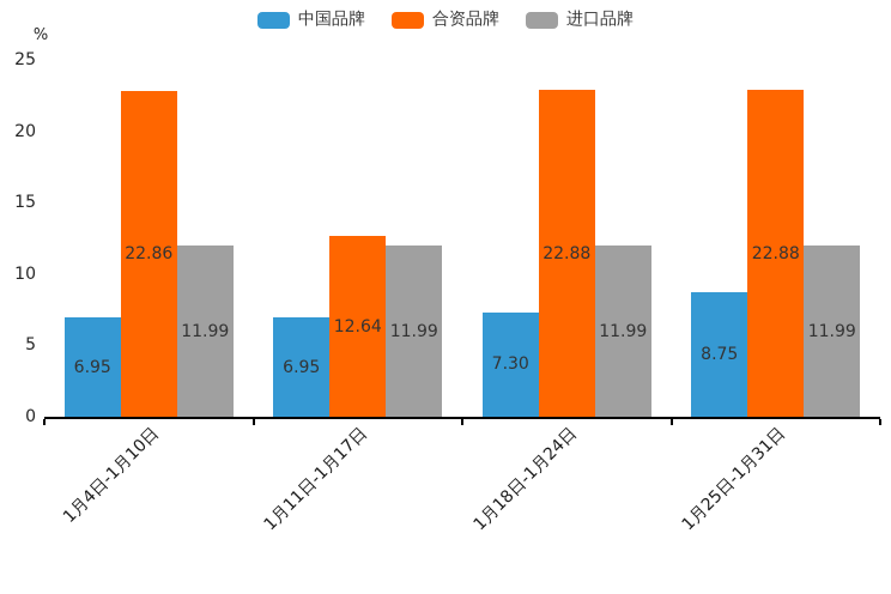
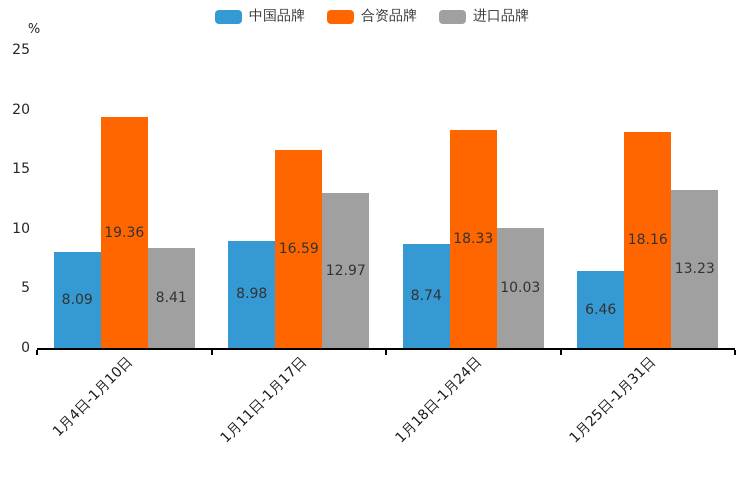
中国品牌/1月4日-1月10日: 6.95 -> 8.09
合资品牌/1月4日-1月10日: 22.86 -> 19.36
进口品牌/1月4日-1月10日: 11.99 -> 8.41
中国品牌/1月11日-1月17日: 6.95 -> 8.98
合资品牌/1月11日-1月17日: 12.64 -> 16.59
进口品牌/1月11日-1月17日: 11.99 -> 12.97
中国品牌/1月18日-1月24日: 7.30 -> 8.74
合资品牌/1月18日-1月24日: 22.88 -> 18.33
进口品牌/1月18日-1月24日: 11.99 -> 10.03
中国品牌/1月25日-1月31日: 8.75 -> 6.46
合资品牌/1月25日-1月31日: 22.88 -> 18.16
进口品牌/1月25日-1月31日: 11.99 -> 13.23
